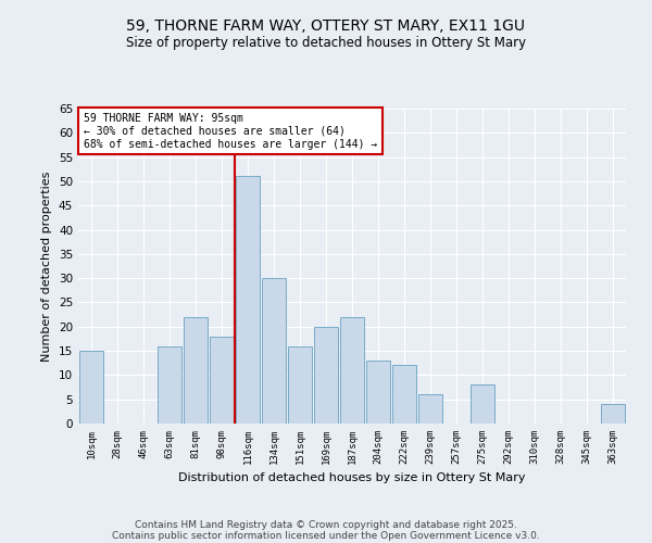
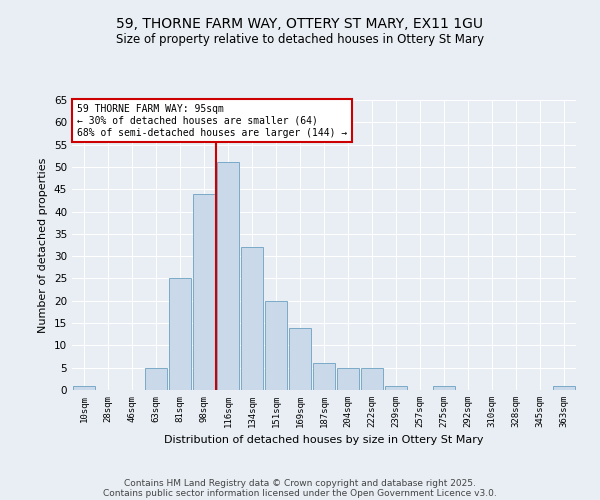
10sqm: 15 -> 1
63sqm: 16 -> 5
81sqm: 22 -> 25
98sqm: 18 -> 44
134sqm: 30 -> 32
151sqm: 16 -> 20
169sqm: 20 -> 14
187sqm: 22 -> 6
204sqm: 13 -> 5
222sqm: 12 -> 5
239sqm: 6 -> 1
275sqm: 8 -> 1
363sqm: 4 -> 1
